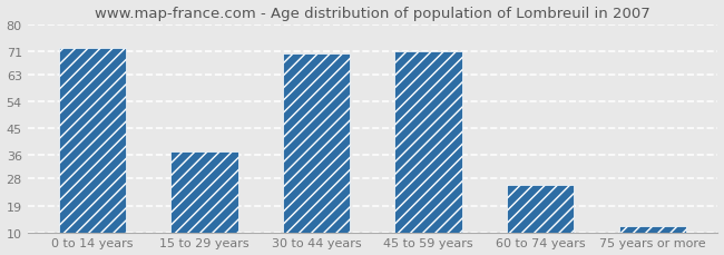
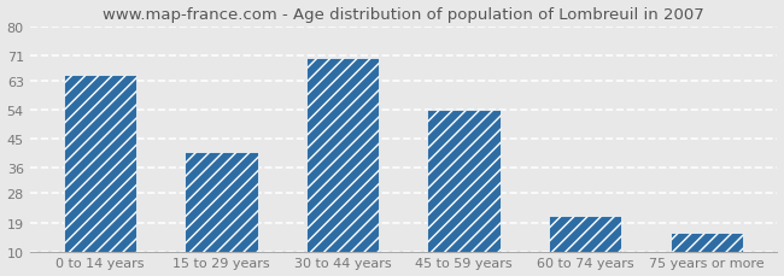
0 to 14 years: 72 -> 65
15 to 29 years: 37 -> 41
45 to 59 years: 71 -> 54
60 to 74 years: 26 -> 21
75 years or more: 12 -> 16
